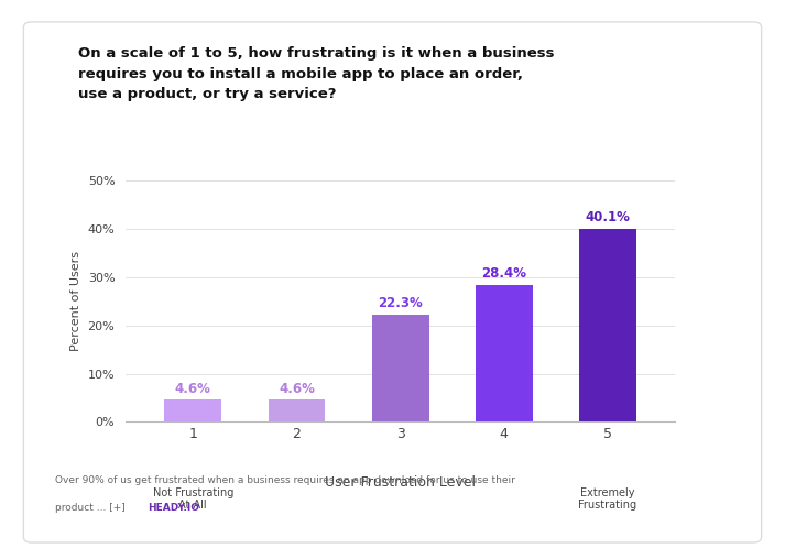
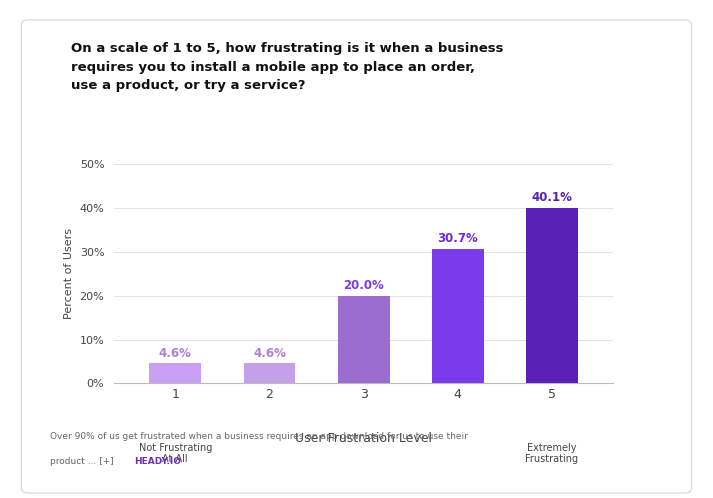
3: 22.3% -> 20.0%
4: 28.4% -> 30.7%
